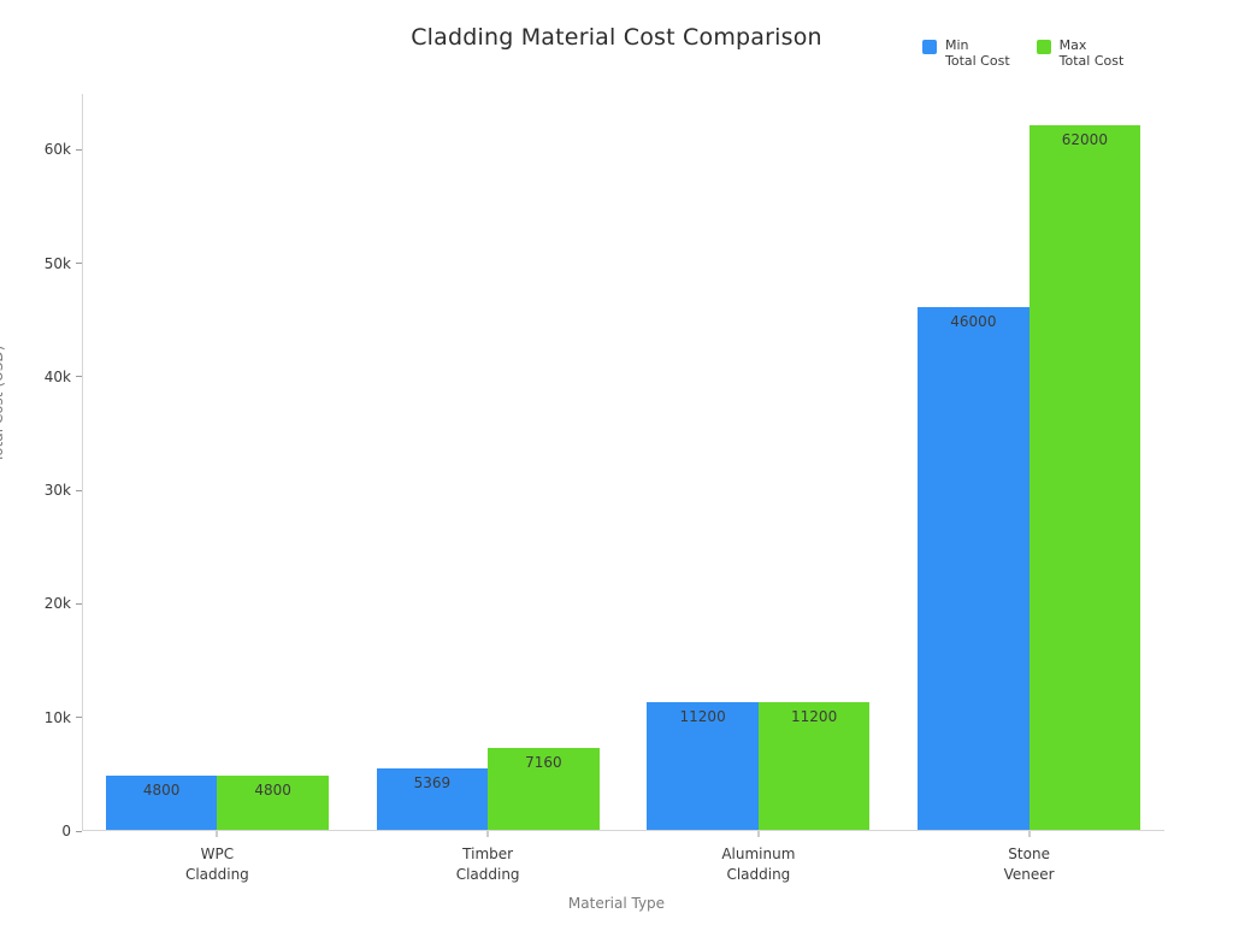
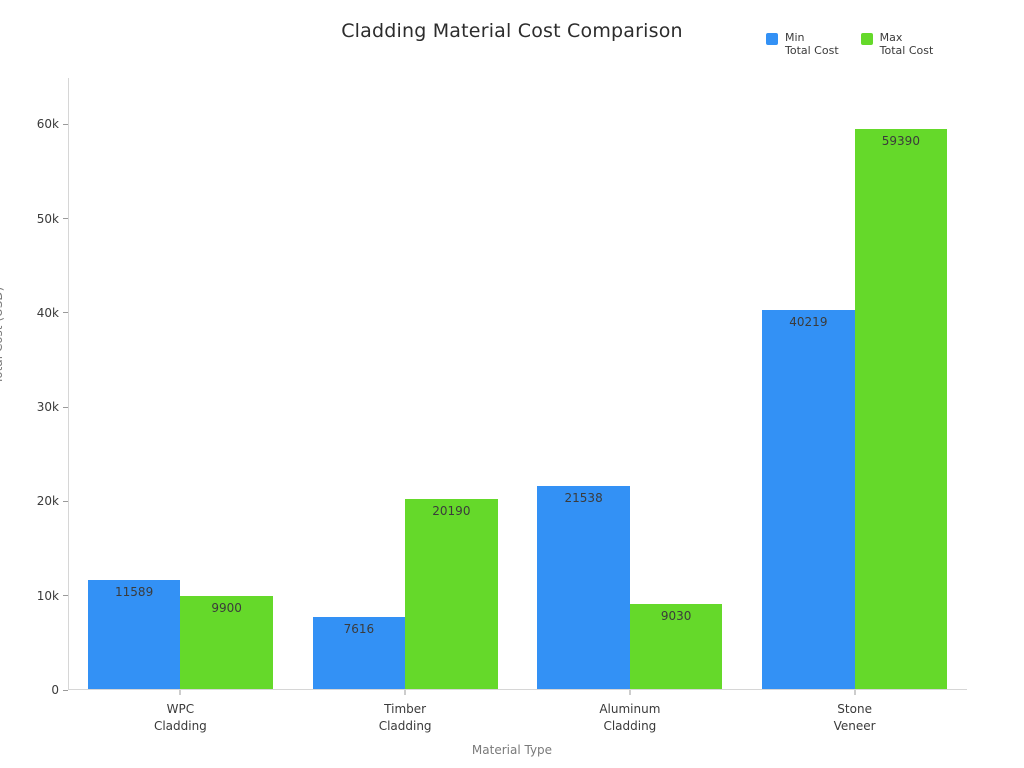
Min Total Cost/WPC Cladding: 4800 -> 11589
Max Total Cost/WPC Cladding: 4800 -> 9900
Min Total Cost/Timber Cladding: 5369 -> 7616
Max Total Cost/Timber Cladding: 7160 -> 20190
Min Total Cost/Aluminum Cladding: 11200 -> 21538
Max Total Cost/Aluminum Cladding: 11200 -> 9030
Min Total Cost/Stone Veneer: 46000 -> 40219
Max Total Cost/Stone Veneer: 62000 -> 59390
